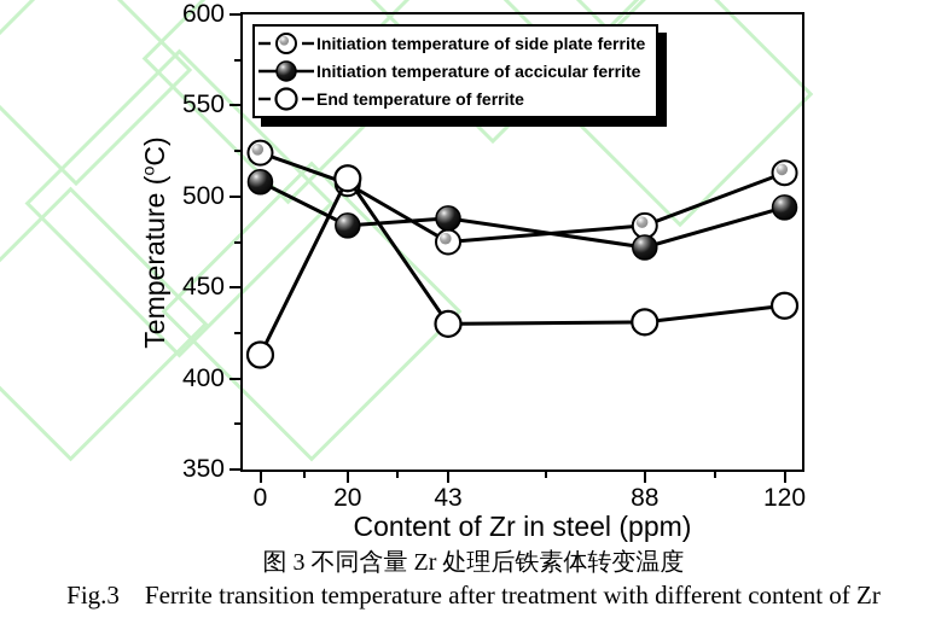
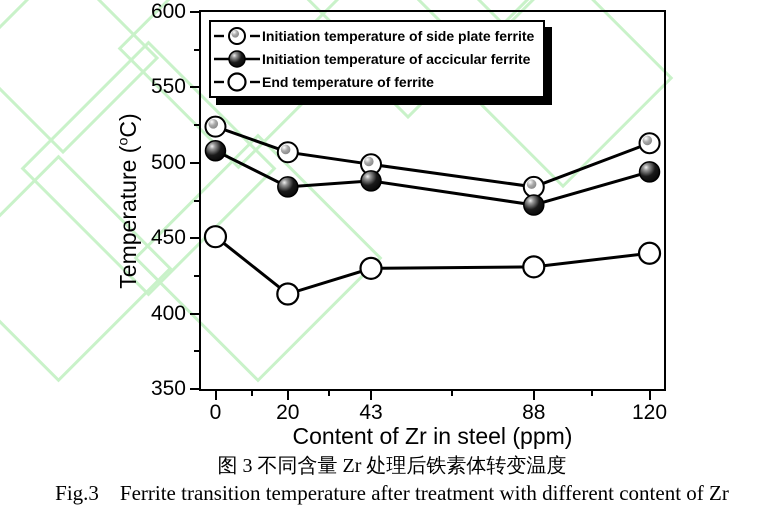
End temperature of ferrite/0: 413 -> 451
End temperature of ferrite/20: 510 -> 413
Initiation temperature of side plate ferrite/43: 475 -> 499
